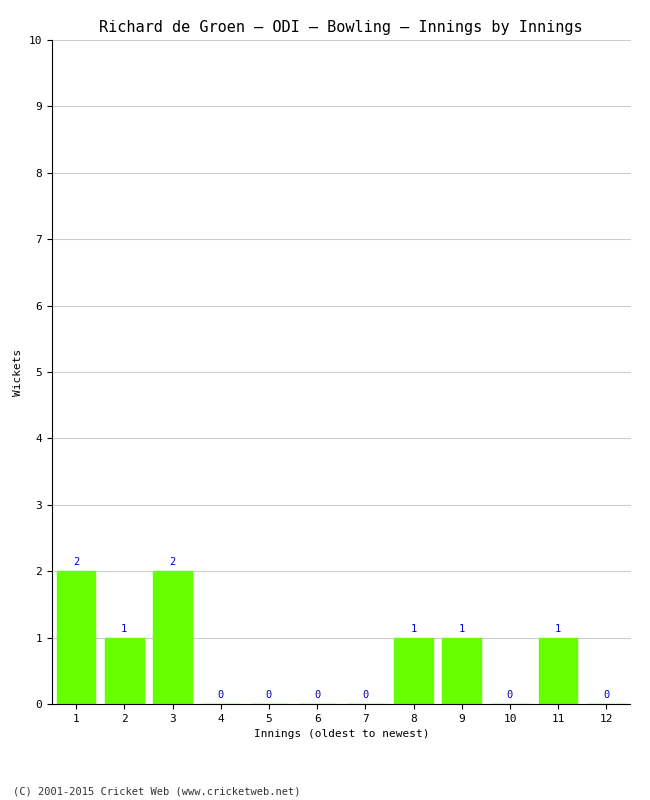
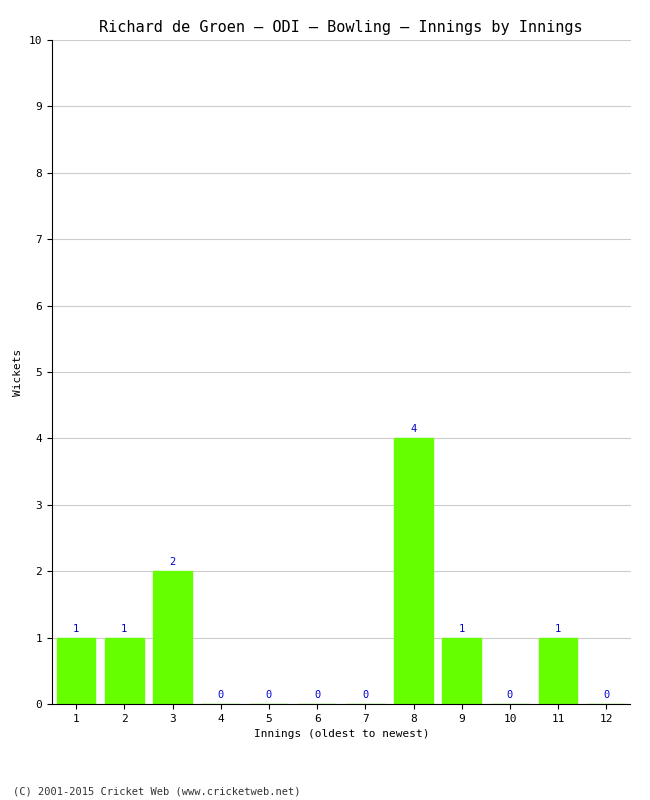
1: 2 -> 1
8: 1 -> 4
